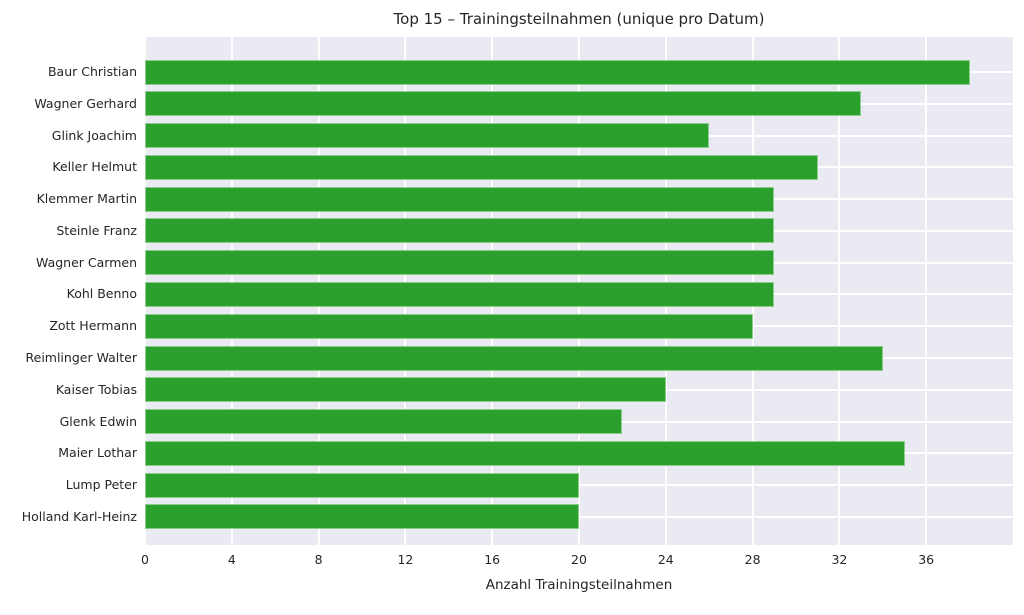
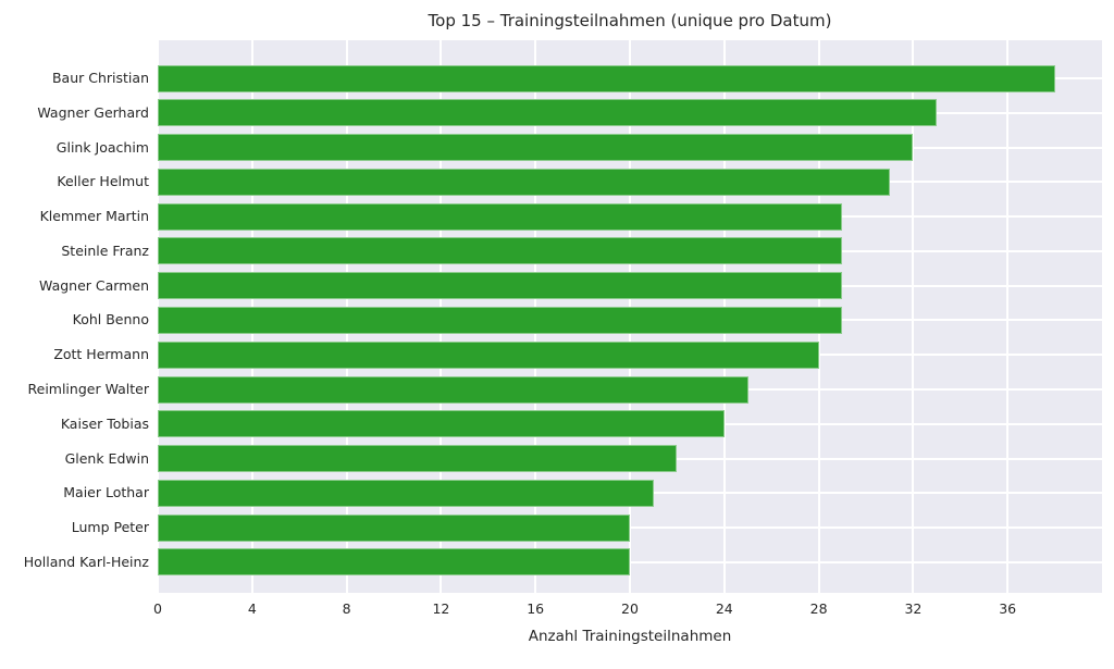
Glink Joachim: 26 -> 32
Reimlinger Walter: 34 -> 25
Maier Lothar: 35 -> 21
